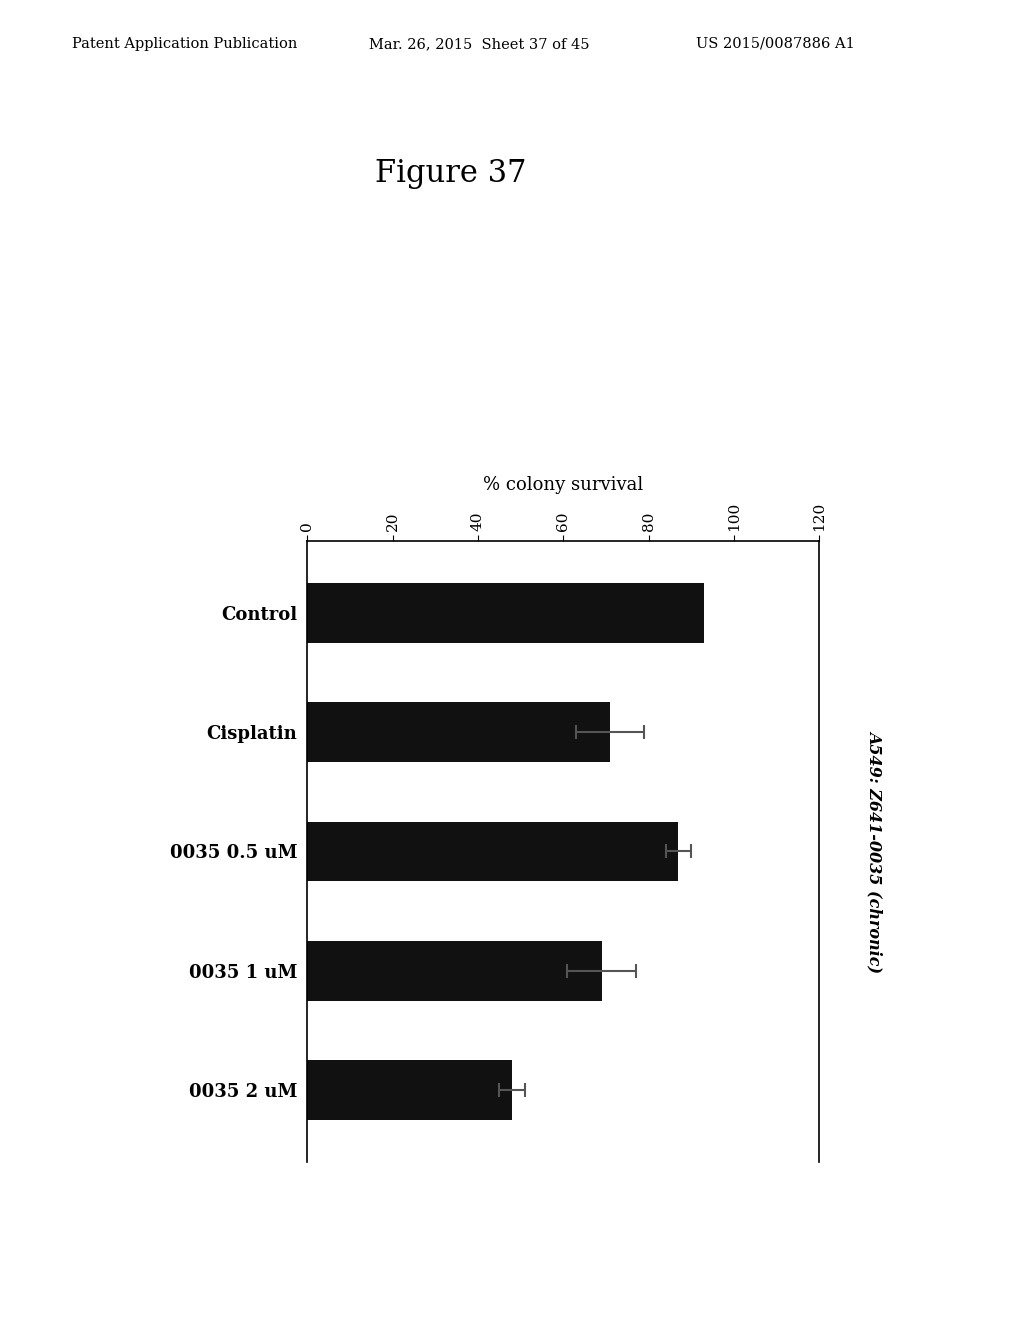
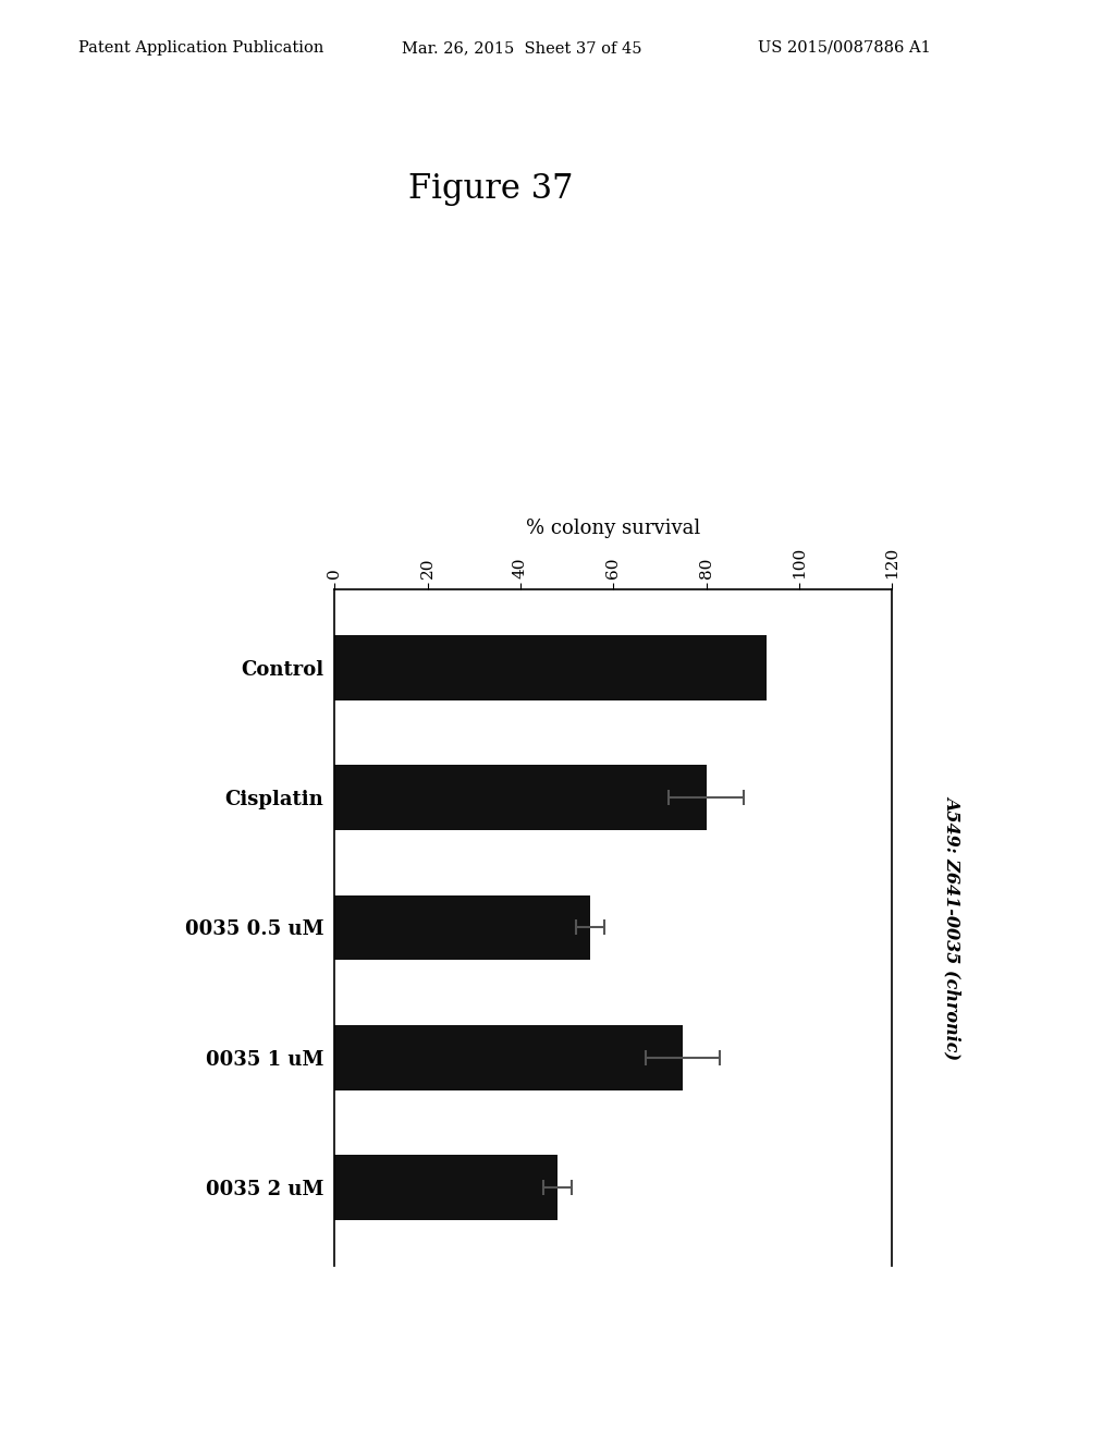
Cisplatin: 71 -> 80
0035 0.5 uM: 87 -> 55
0035 1 uM: 69 -> 75
